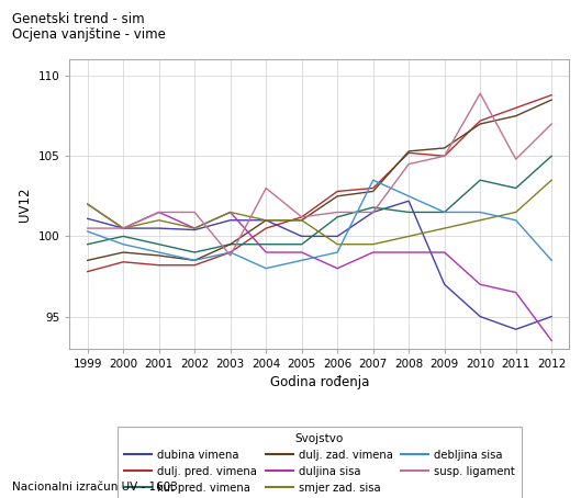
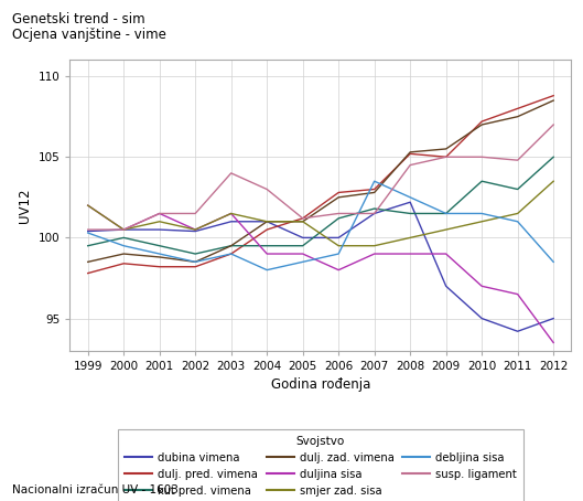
dubina vimena/1999: 101.1 -> 100.4
susp. ligament/2003: 98.8 -> 104.0
susp. ligament/2010: 108.9 -> 105.0
